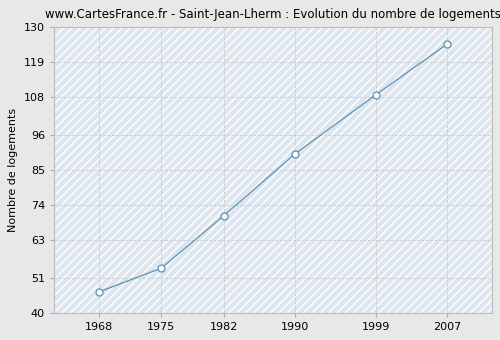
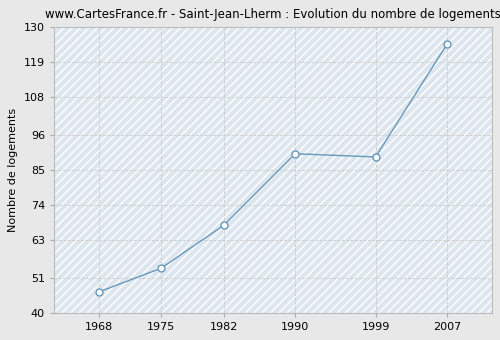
1982: 70.5 -> 67.5
1999: 108.5 -> 89.0
